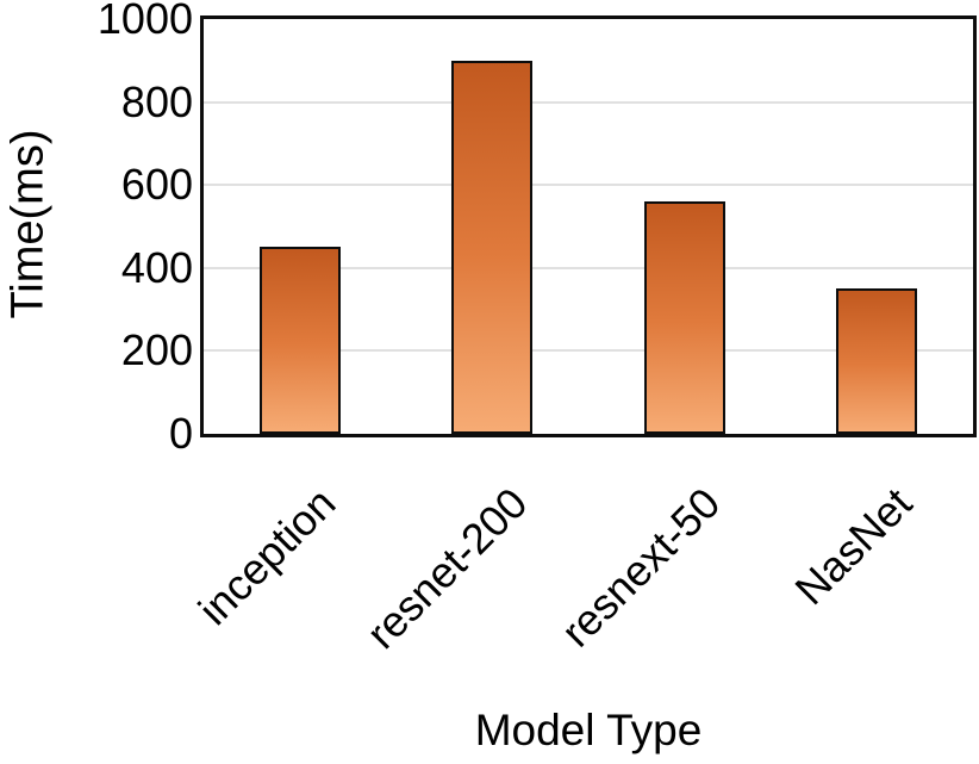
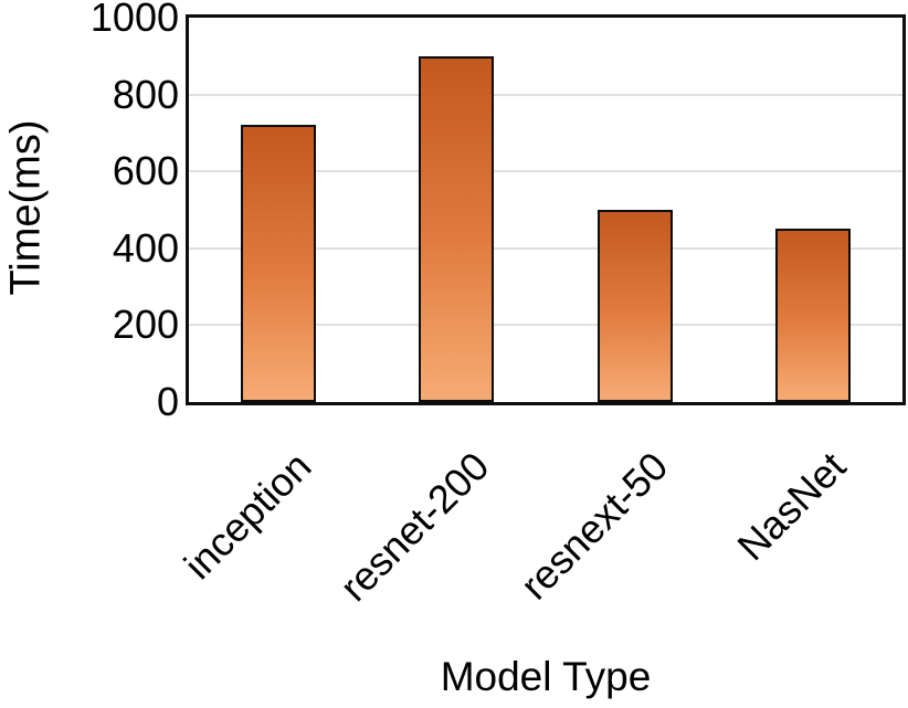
inception: 450 -> 720
resnext-50: 560 -> 500
NasNet: 350 -> 450
